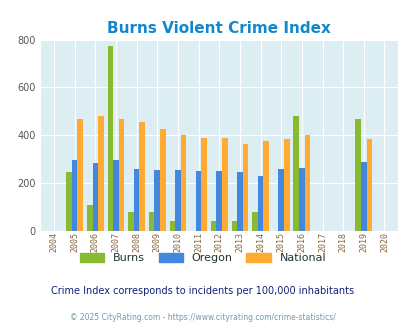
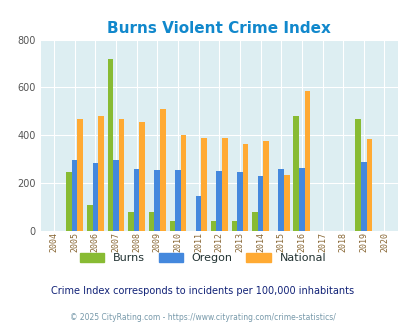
Burns/2007: 775 -> 720
National/2009: 428 -> 510
Oregon/2011: 250 -> 145
National/2015: 383 -> 235
National/2016: 400 -> 585
